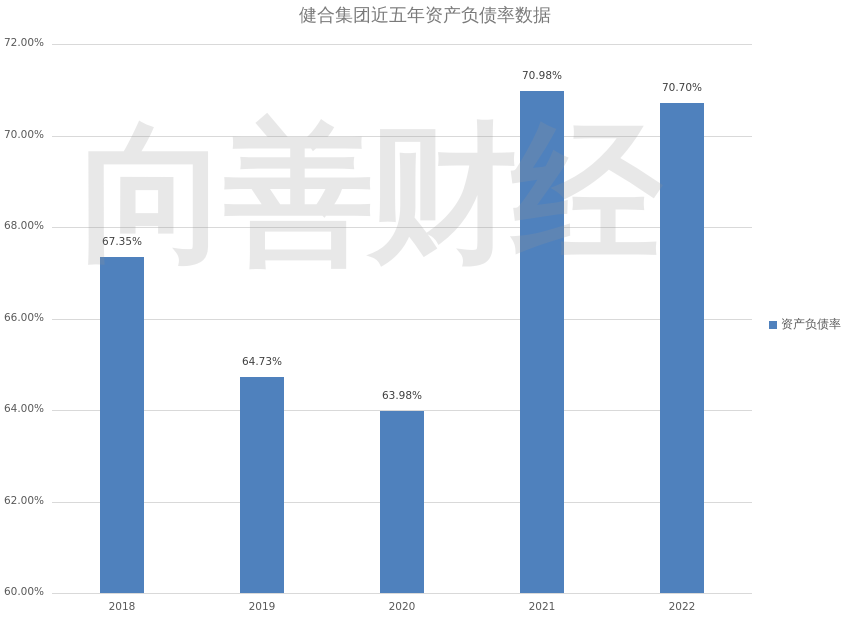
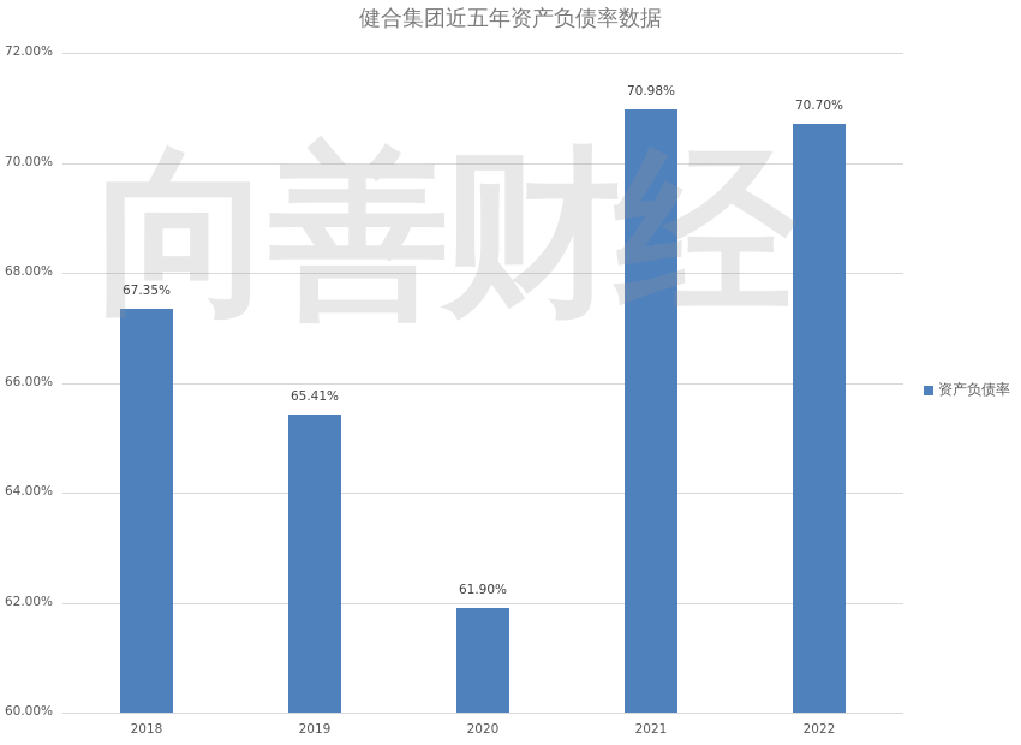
2019: 64.73% -> 65.41%
2020: 63.98% -> 61.90%
